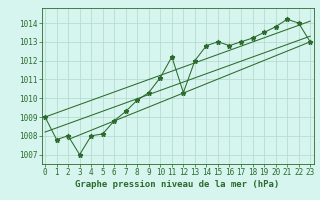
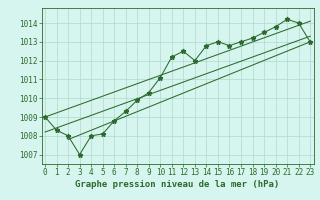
1: 1007.8 -> 1008.3
12: 1010.3 -> 1012.5
